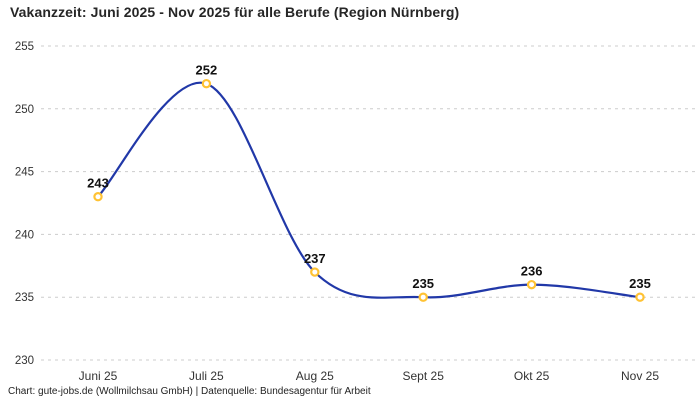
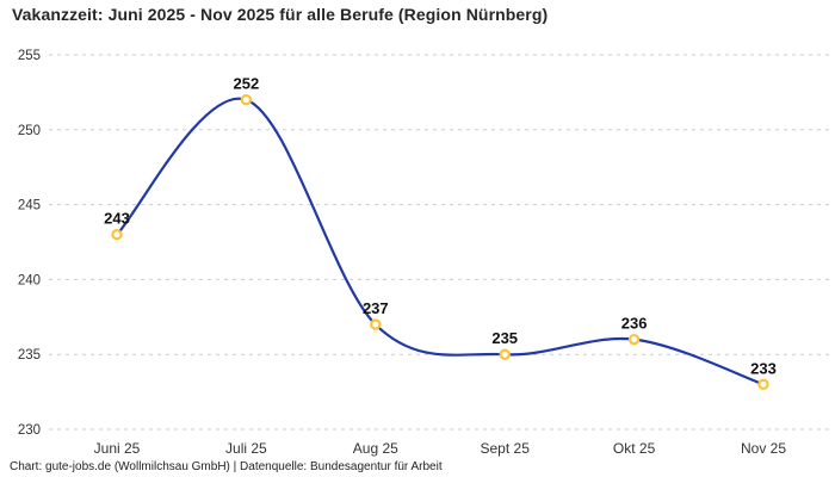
Nov 25: 235 -> 233
